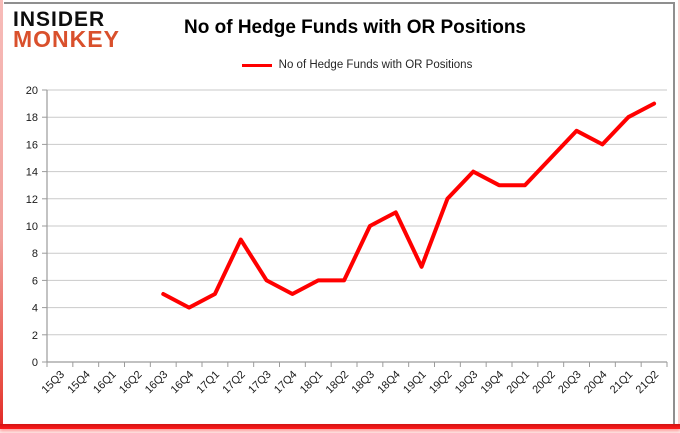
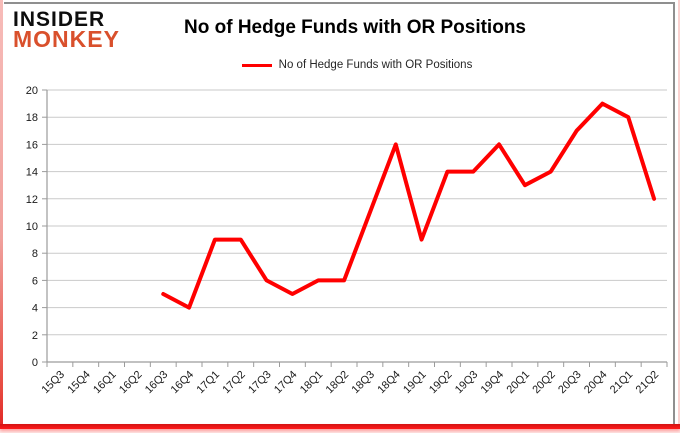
17Q1: 5 -> 9
18Q3: 10 -> 11
18Q4: 11 -> 16
19Q1: 7 -> 9
19Q2: 12 -> 14
19Q4: 13 -> 16
20Q2: 15 -> 14
20Q4: 16 -> 19
21Q2: 19 -> 12
